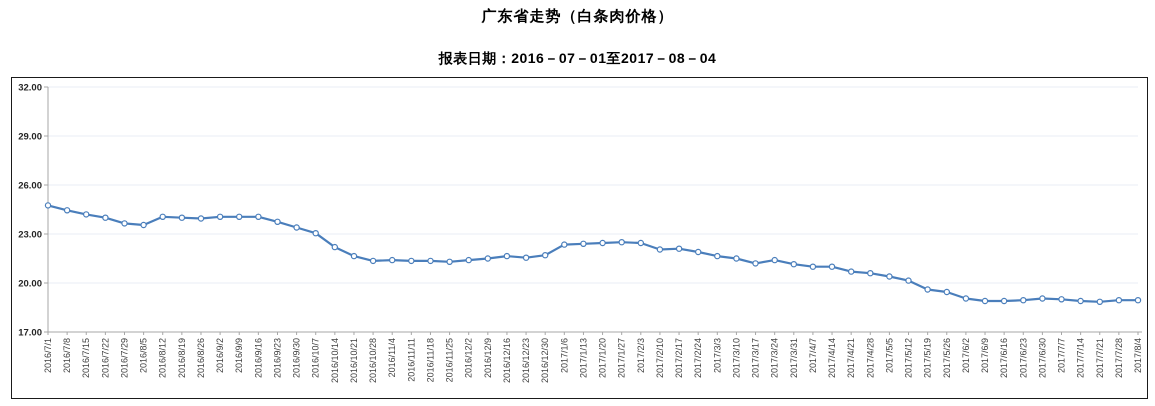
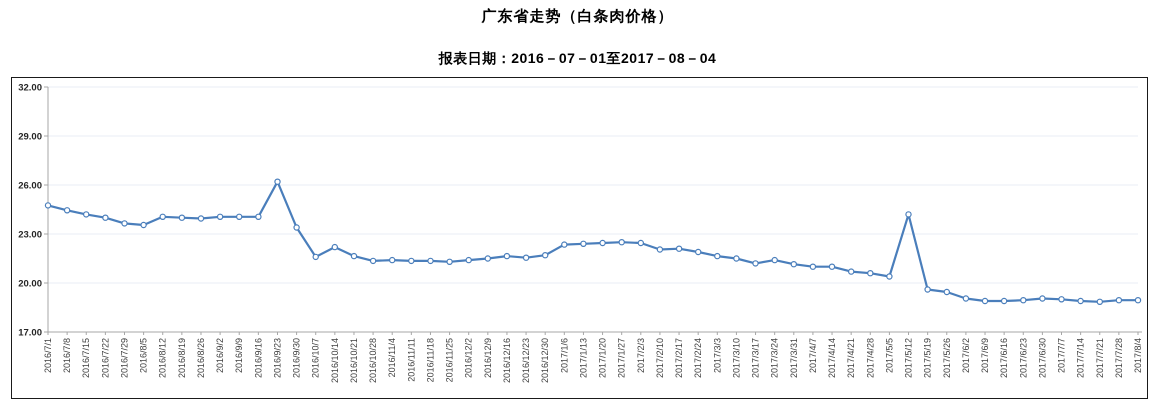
2016/9/23: 23.8 -> 26.2
2016/10/7: 23.1 -> 21.6
2017/5/12: 20.1 -> 24.2
